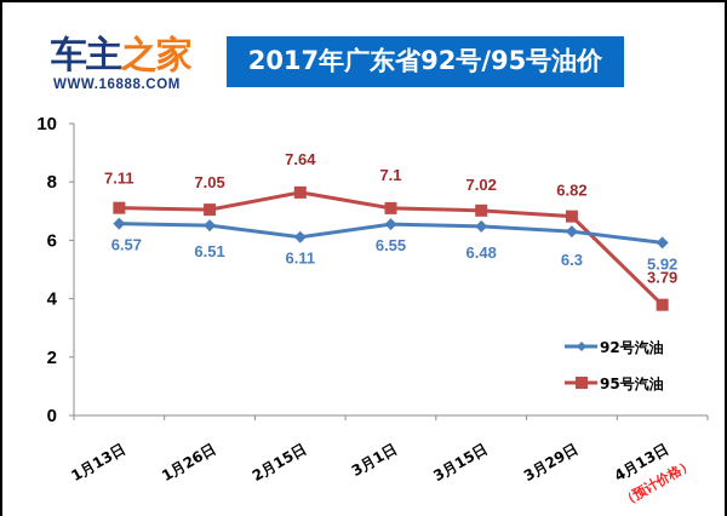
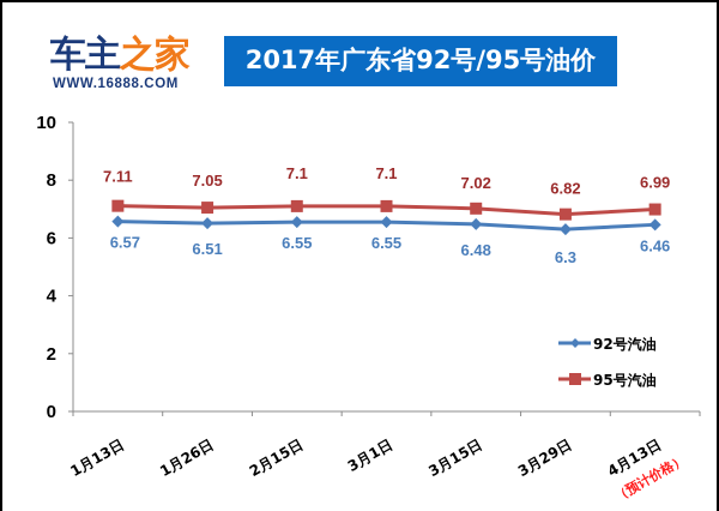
92号汽油/2月15日: 6.11 -> 6.55
95号汽油/2月15日: 7.64 -> 7.1
92号汽油/4月13日: 5.92 -> 6.46
95号汽油/4月13日: 3.79 -> 6.99
